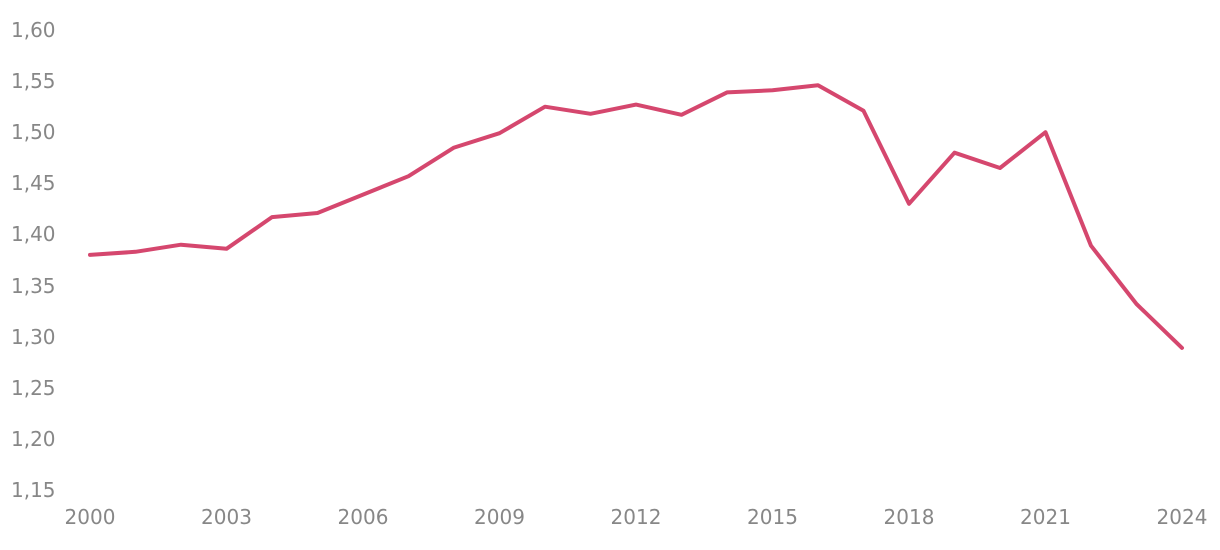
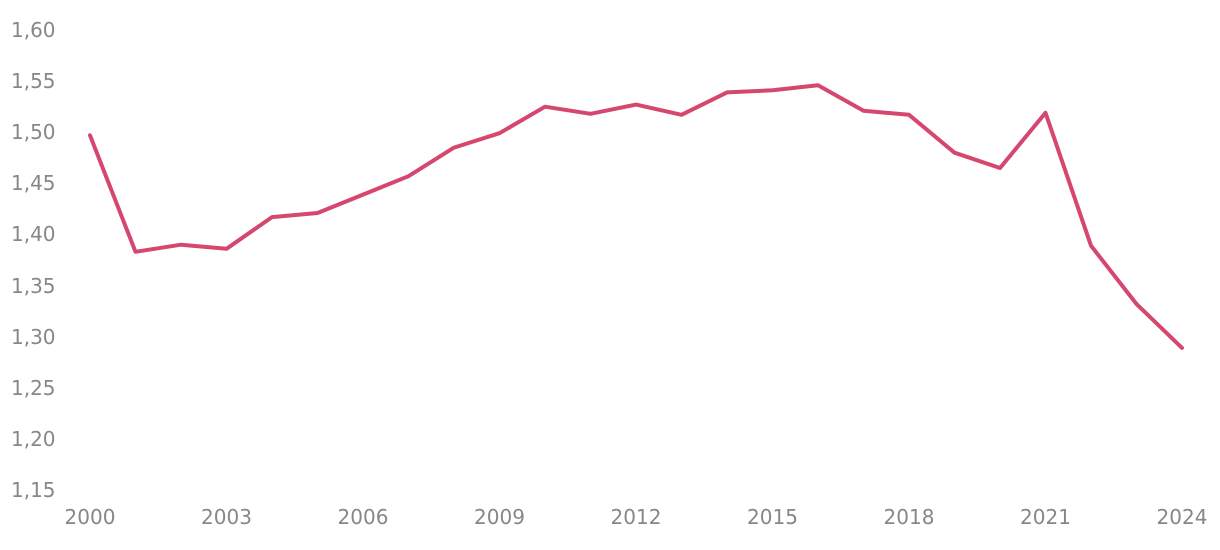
2000: 1,38 -> 1,50
2018: 1,43 -> 1,52
2021: 1,50 -> 1,52
